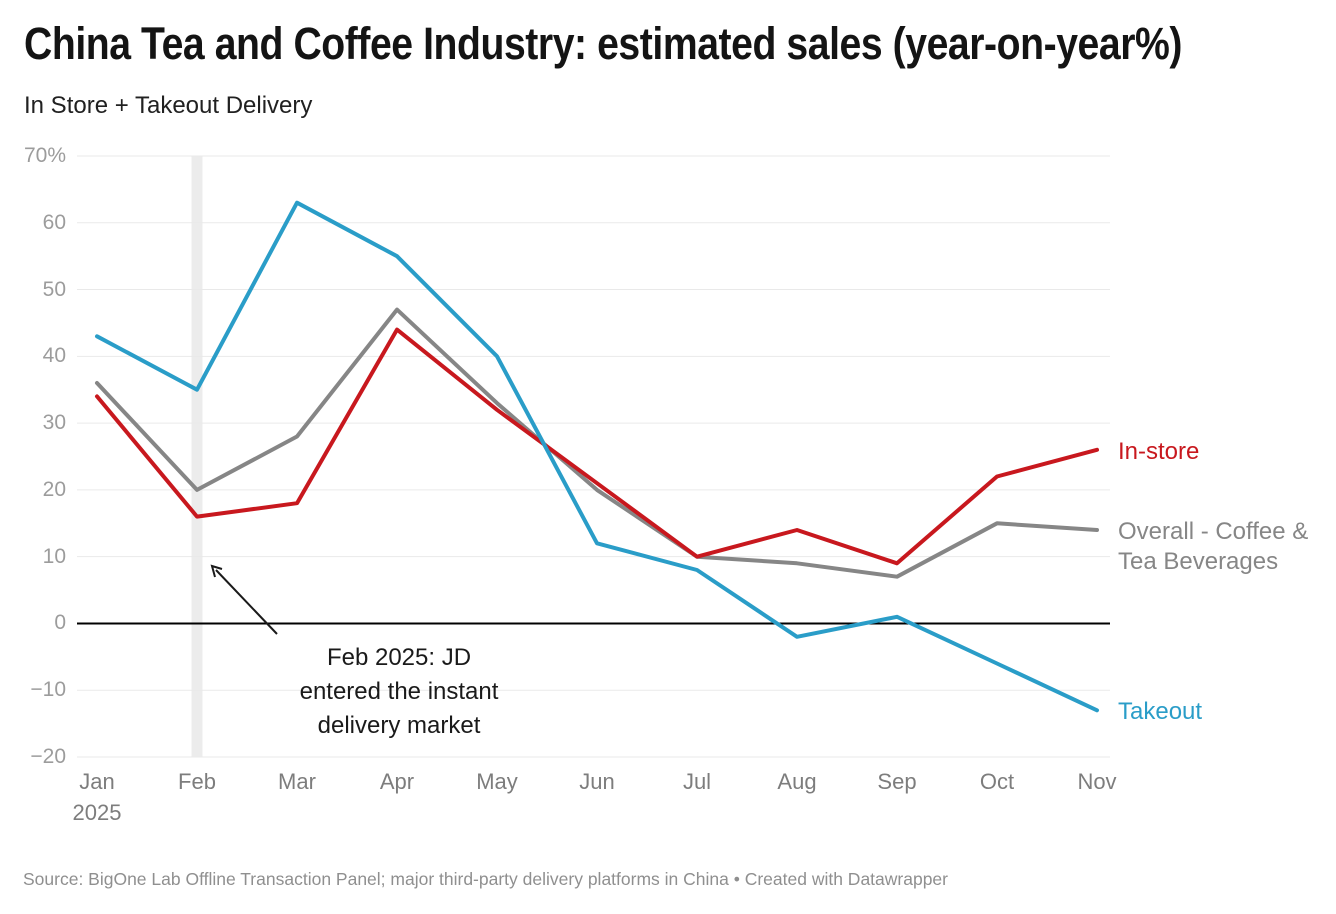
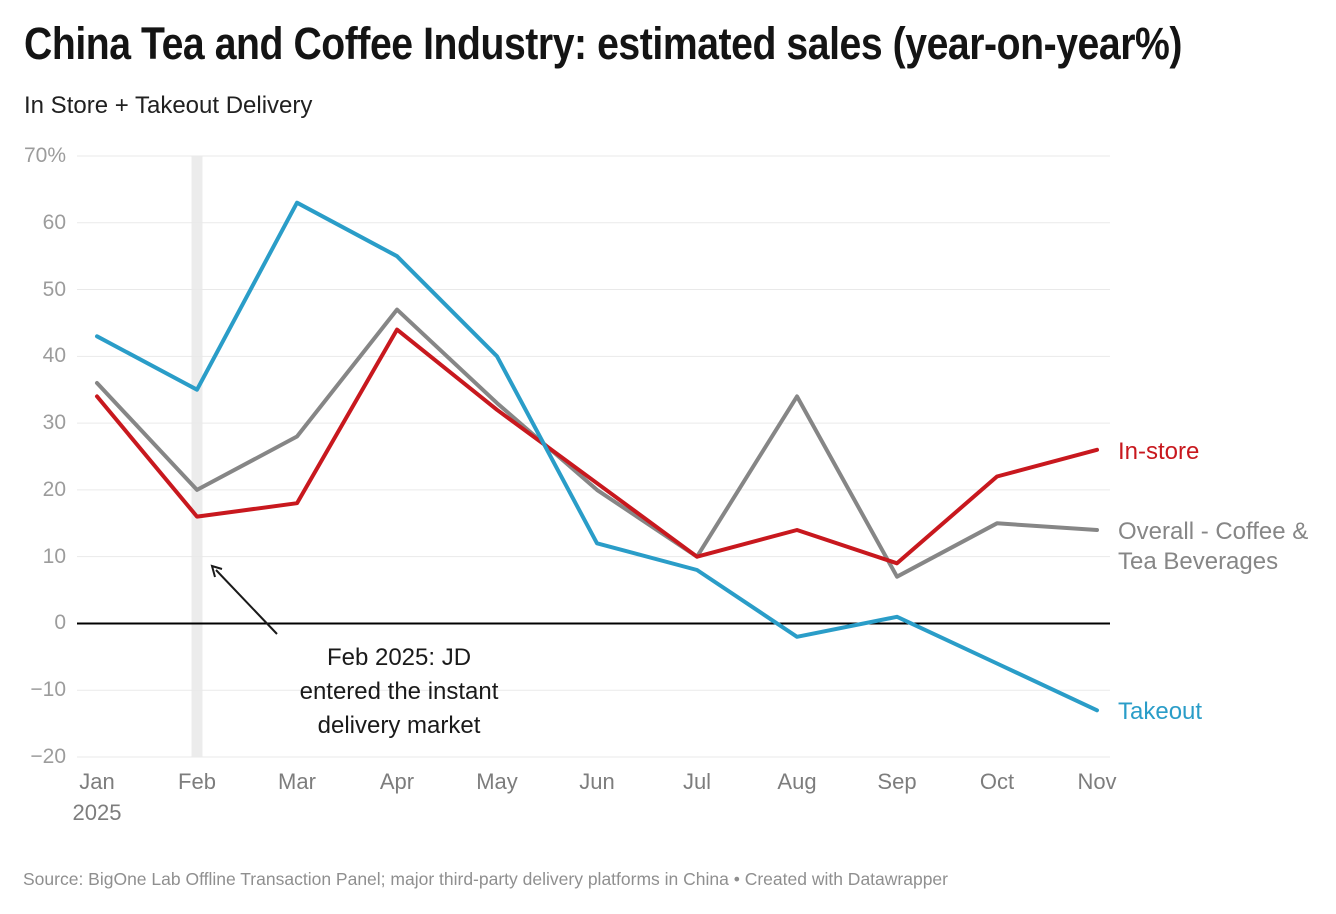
Overall - Coffee & Tea Beverages/Aug: 9% -> 34%
